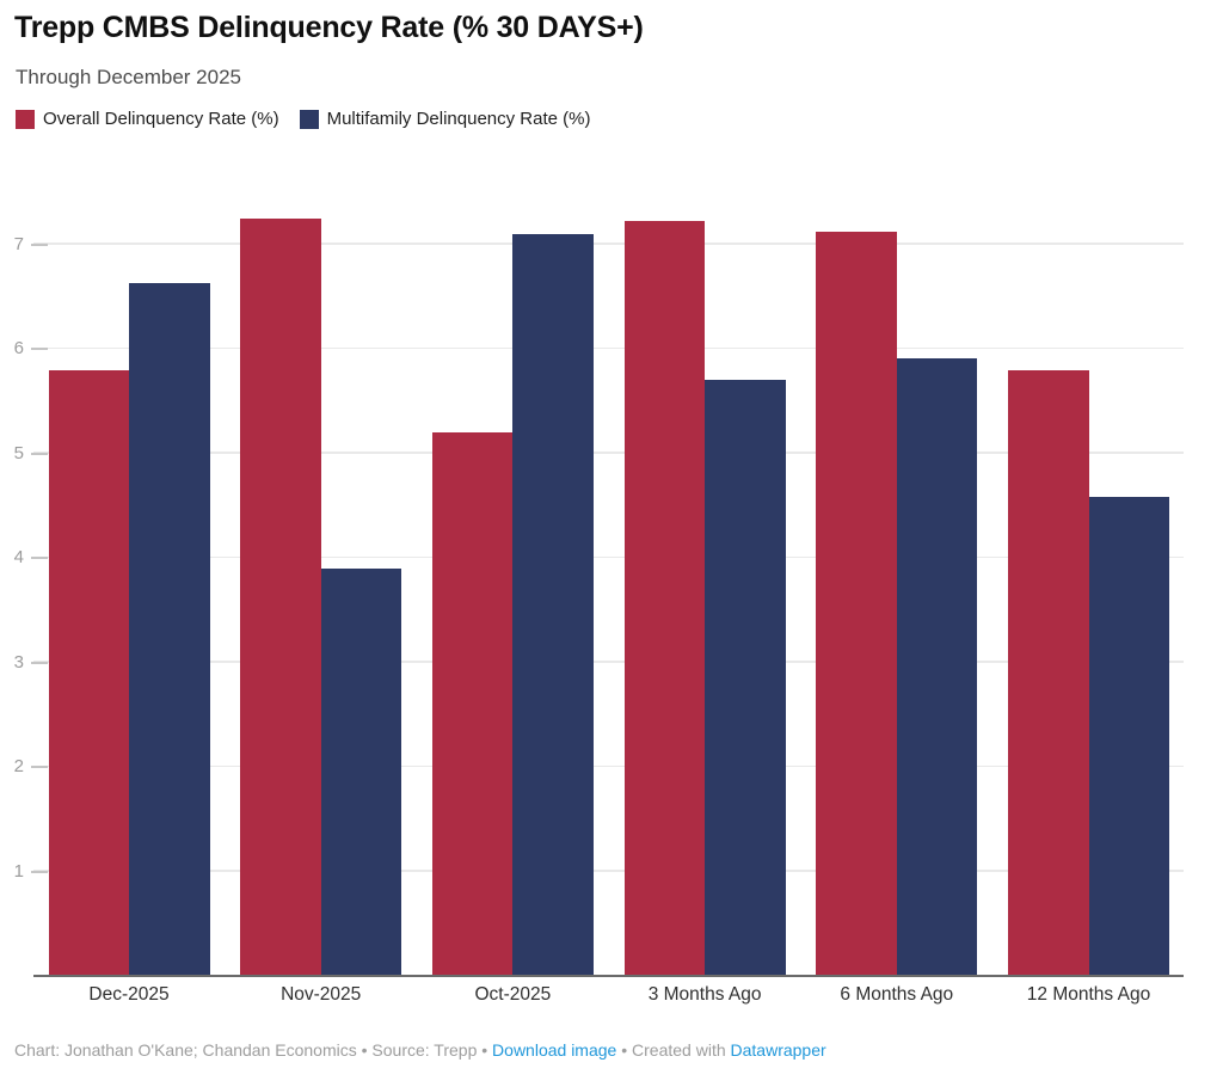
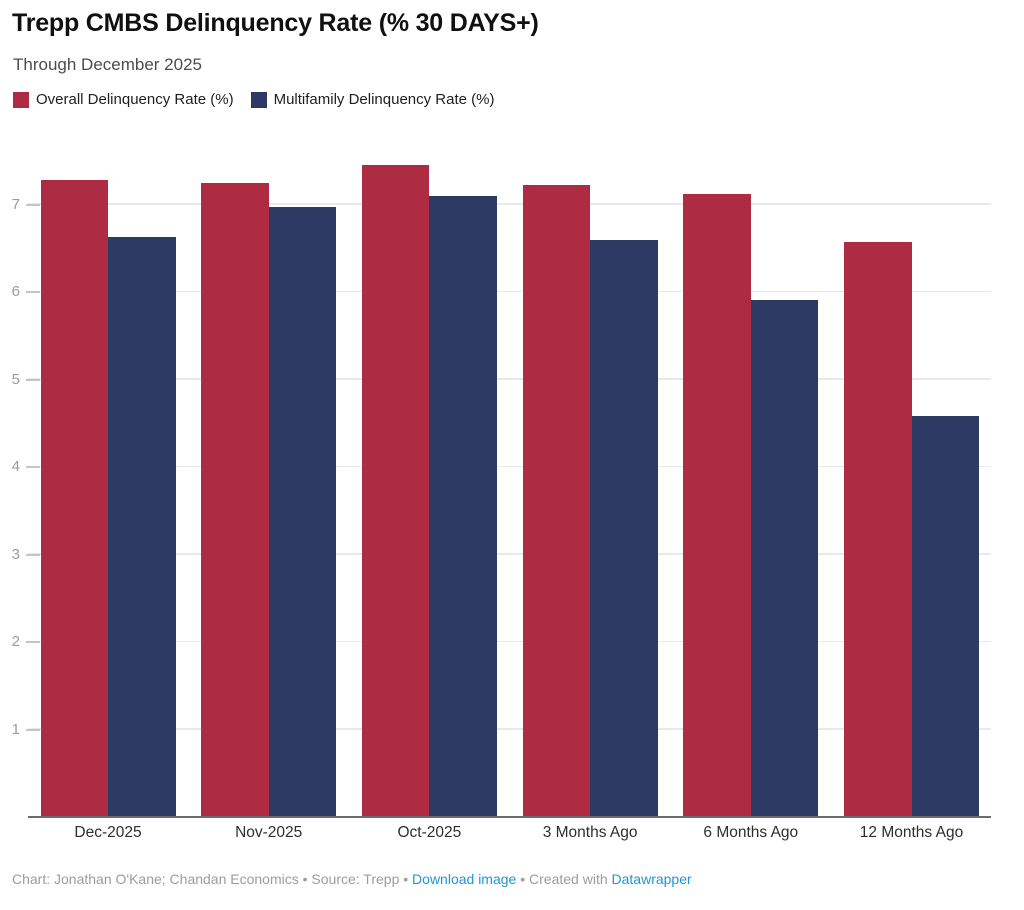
Overall Delinquency Rate (%)/Dec-2025: 5.8 -> 7.3
Multifamily Delinquency Rate (%)/Nov-2025: 3.9 -> 7.0
Overall Delinquency Rate (%)/Oct-2025: 5.2 -> 7.5
Multifamily Delinquency Rate (%)/3 Months Ago: 5.7 -> 6.6
Overall Delinquency Rate (%)/12 Months Ago: 5.8 -> 6.6
